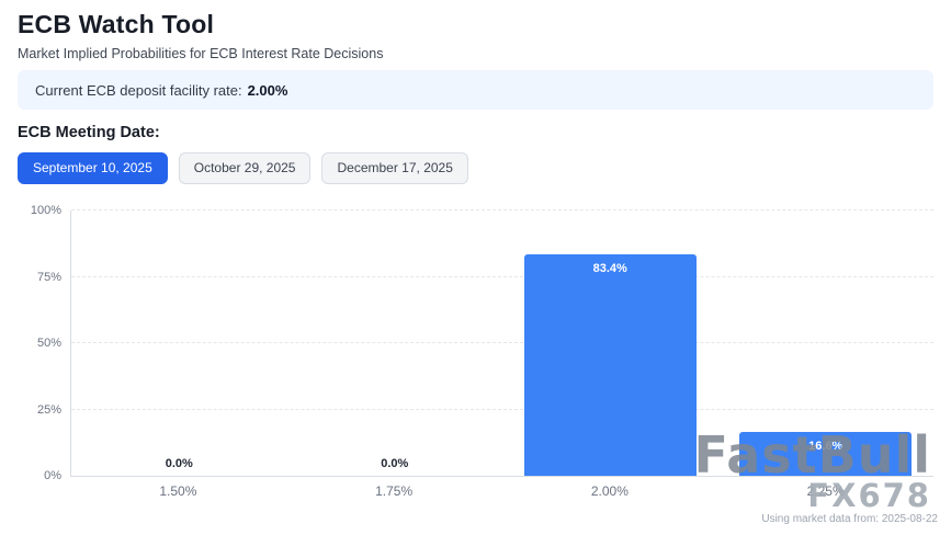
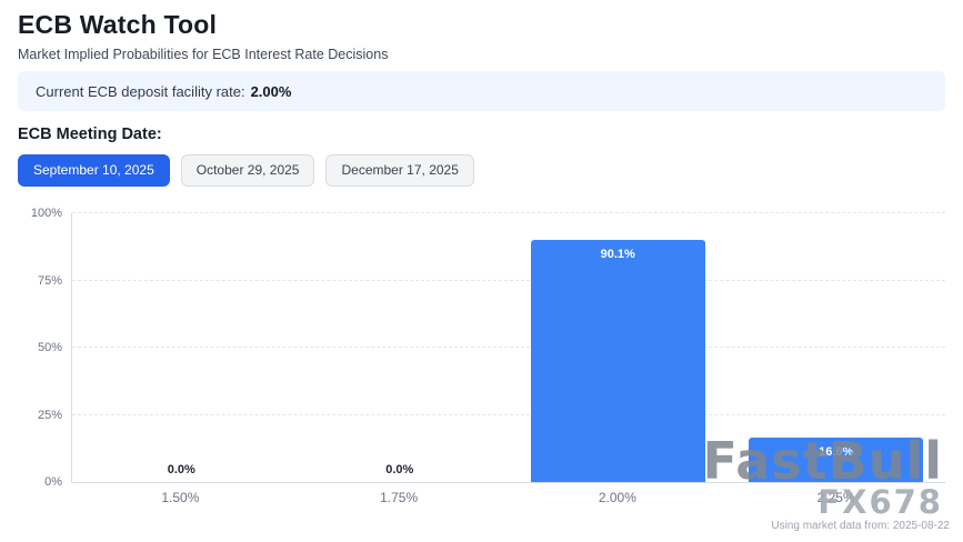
2.00%: 83.4% -> 90.1%
